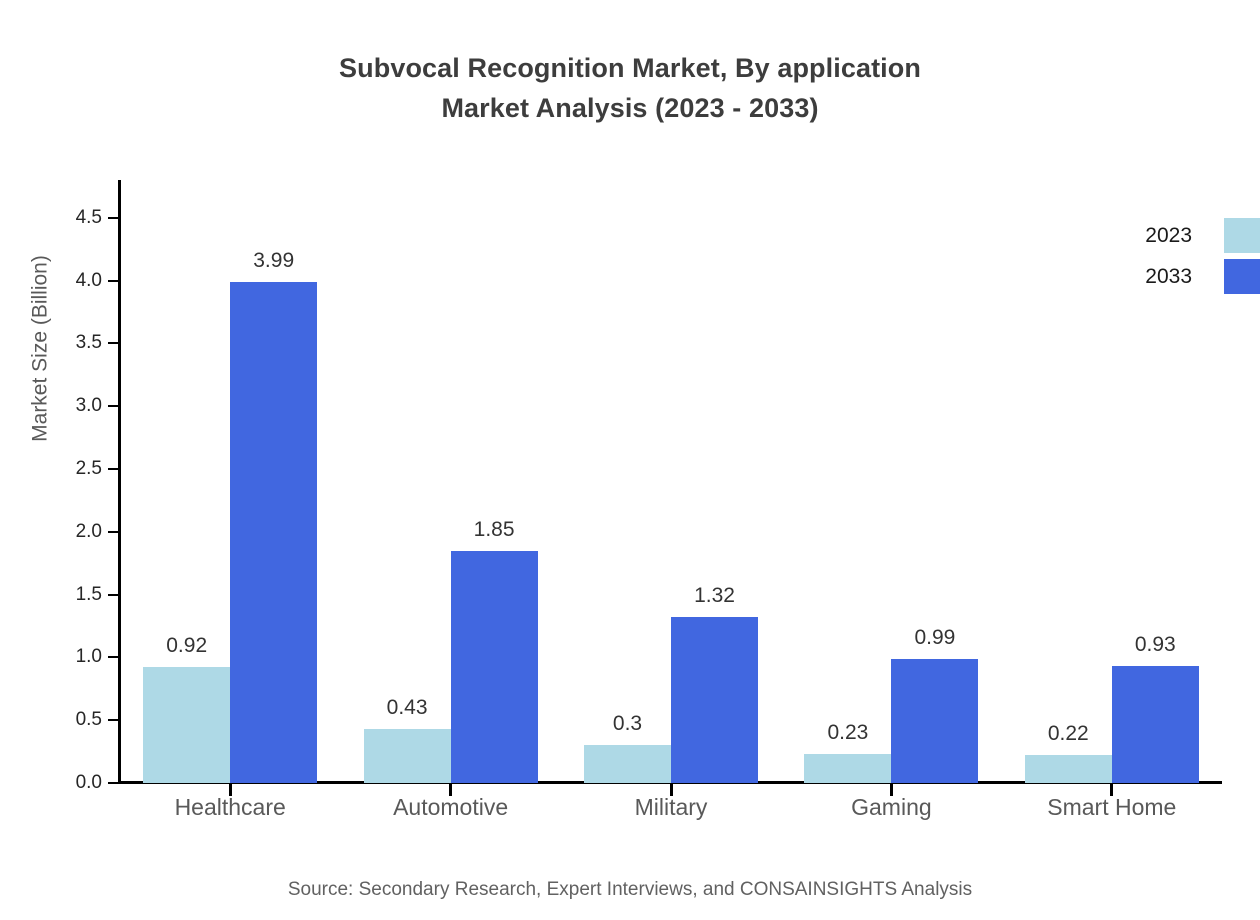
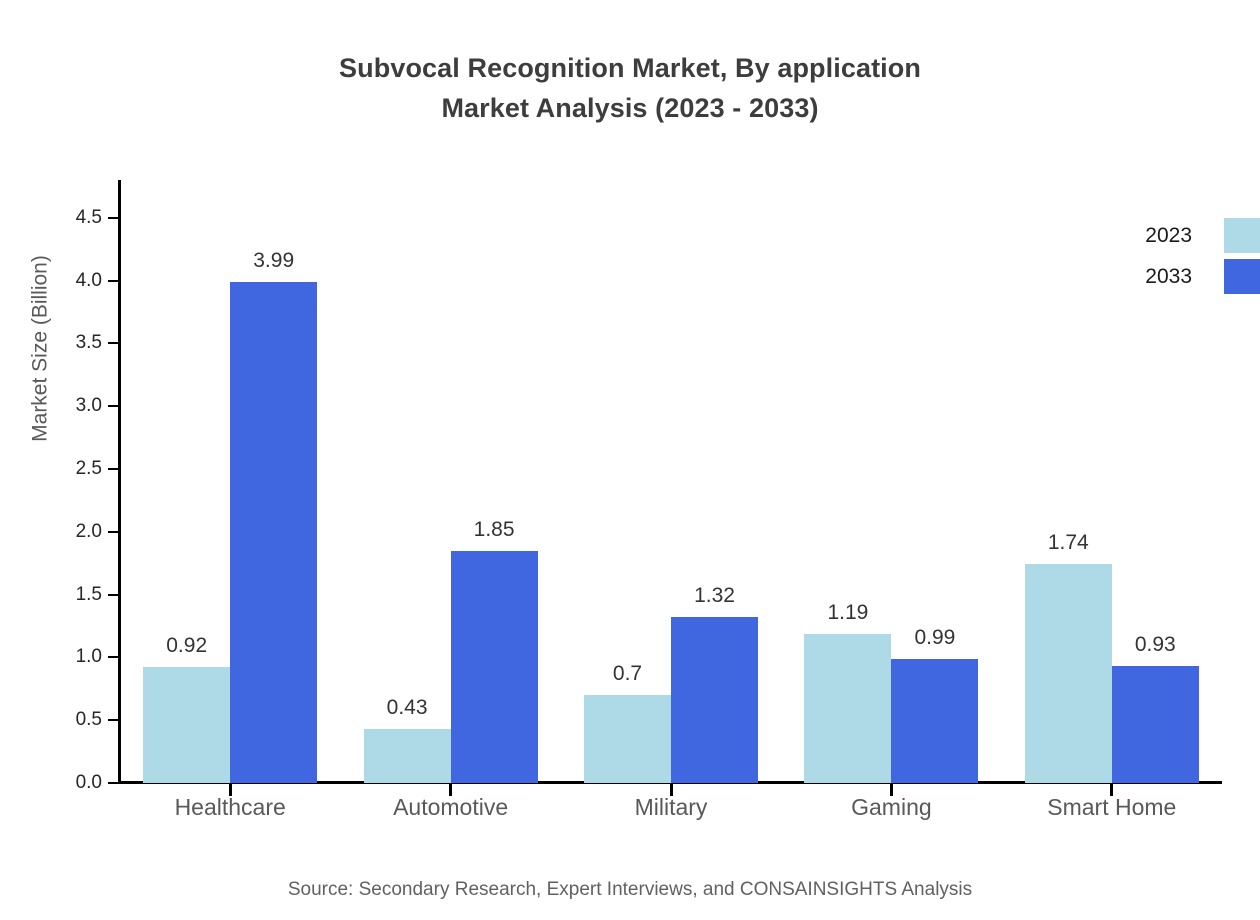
2023/Military: 0.3 -> 0.7
2023/Gaming: 0.23 -> 1.19
2023/Smart Home: 0.22 -> 1.74
